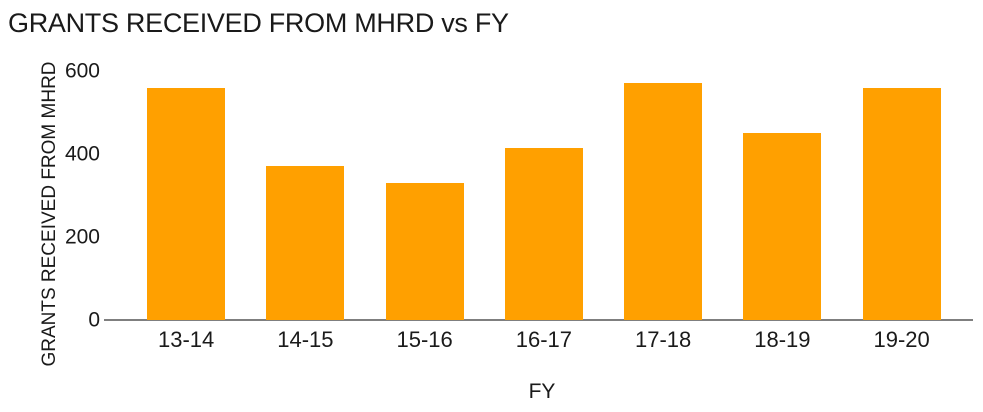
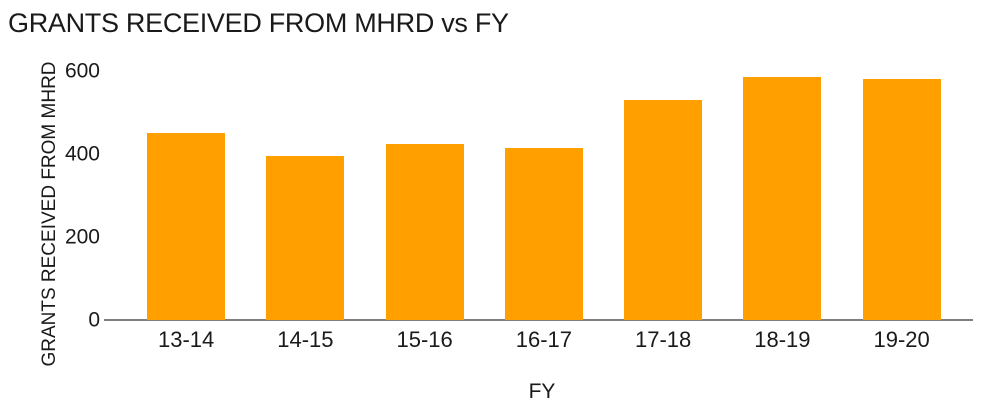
13-14: 560 -> 450
14-15: 370 -> 400
15-16: 330 -> 420
17-18: 570 -> 530
18-19: 450 -> 580
19-20: 560 -> 580
